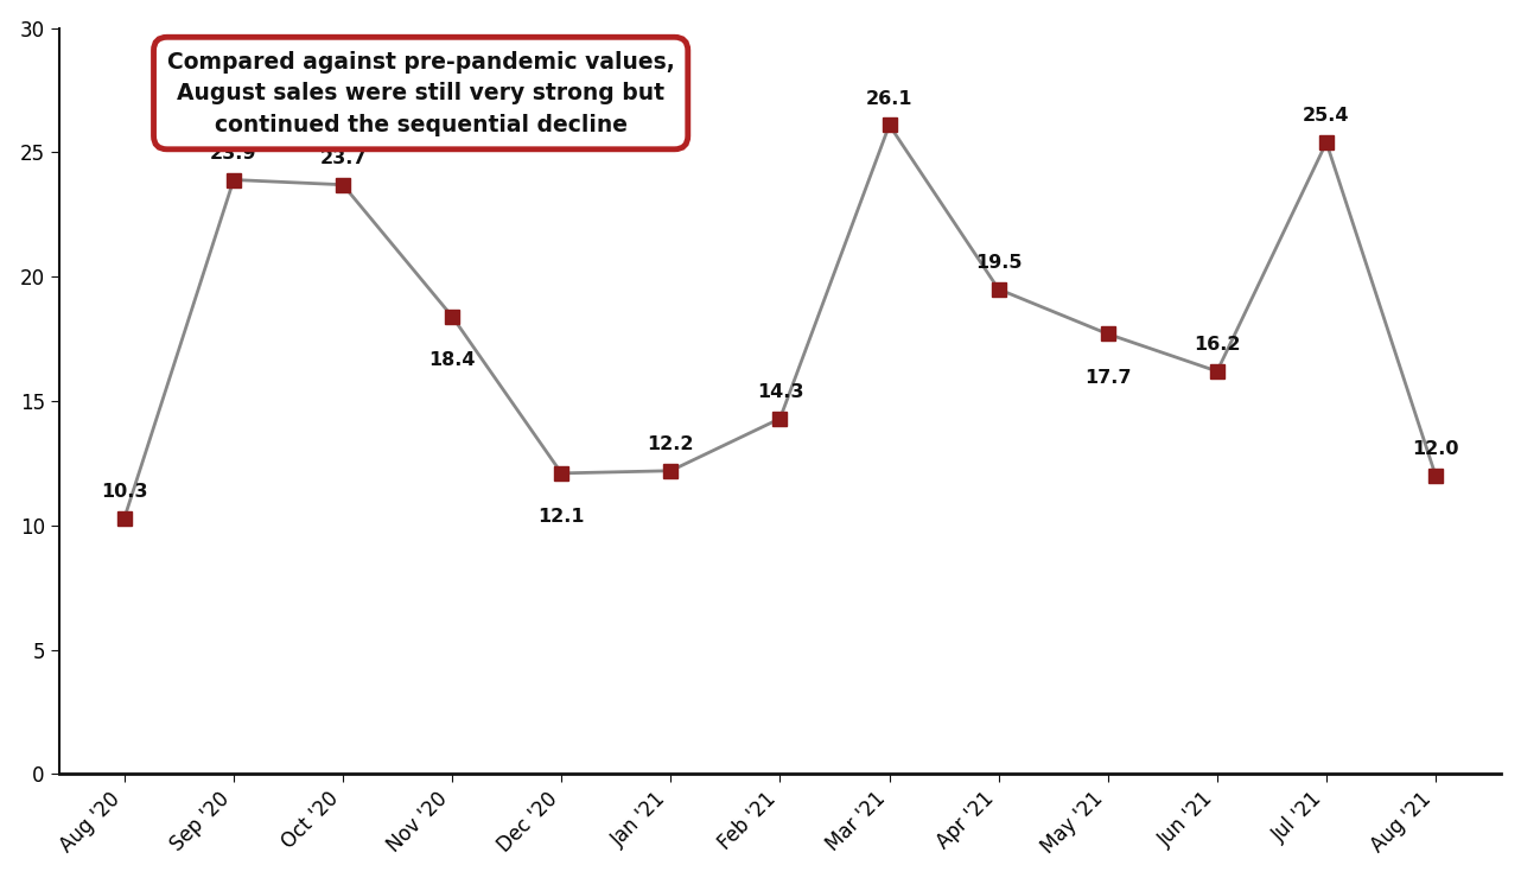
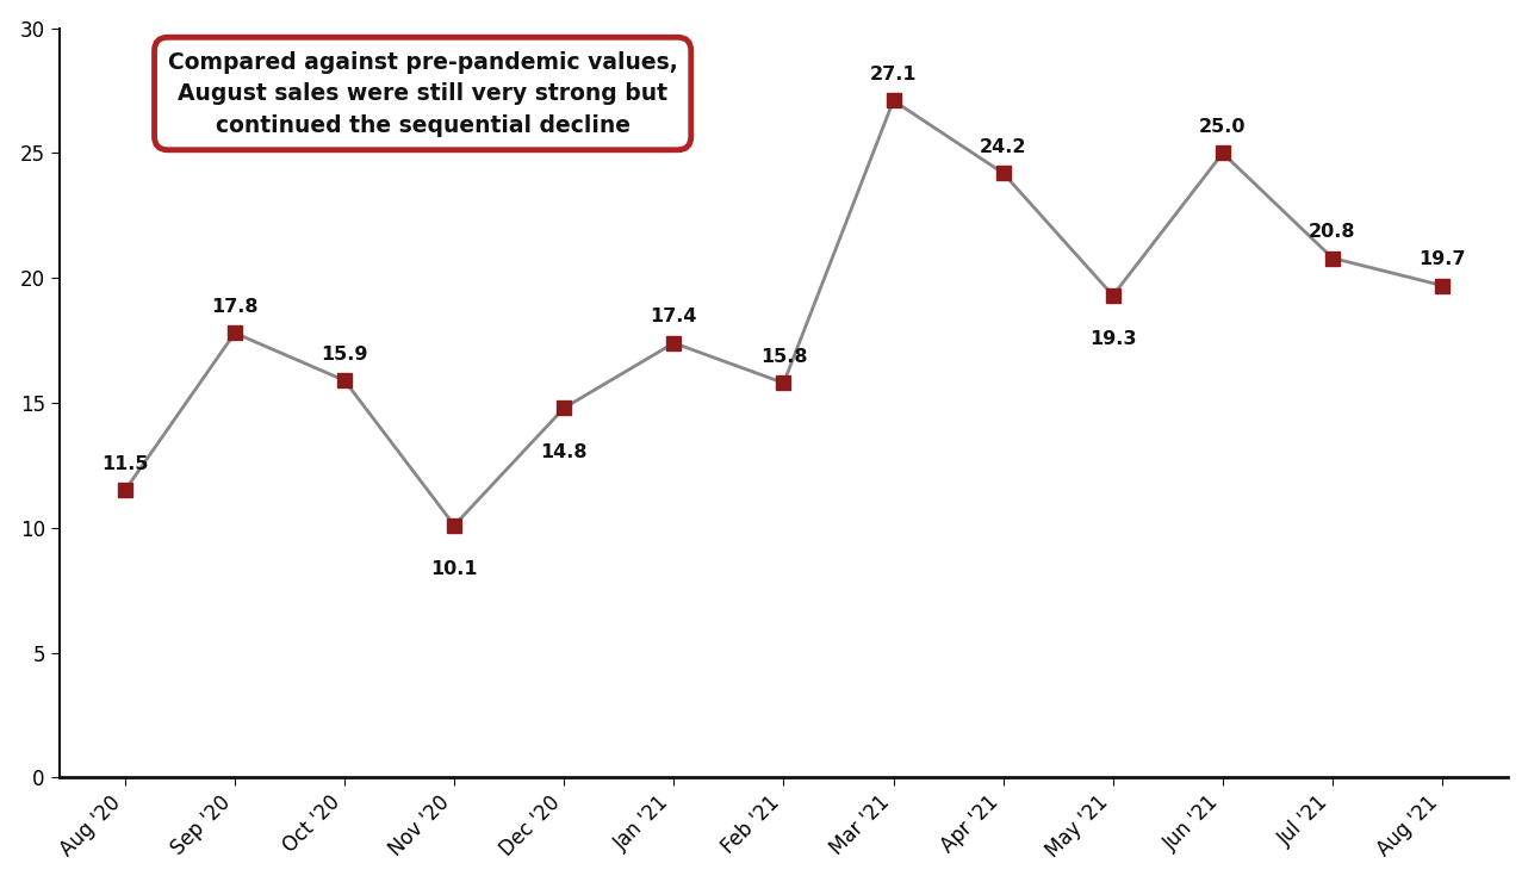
Aug '20: 10.3 -> 11.5
Sep '20: 23.9 -> 17.8
Oct '20: 23.7 -> 15.9
Nov '20: 18.4 -> 10.1
Dec '20: 12.1 -> 14.8
Jan '21: 12.2 -> 17.4
Feb '21: 14.3 -> 15.8
Mar '21: 26.1 -> 27.1
Apr '21: 19.5 -> 24.2
May '21: 17.7 -> 19.3
Jun '21: 16.2 -> 25.0
Jul '21: 25.4 -> 20.8
Aug '21: 12.0 -> 19.7
